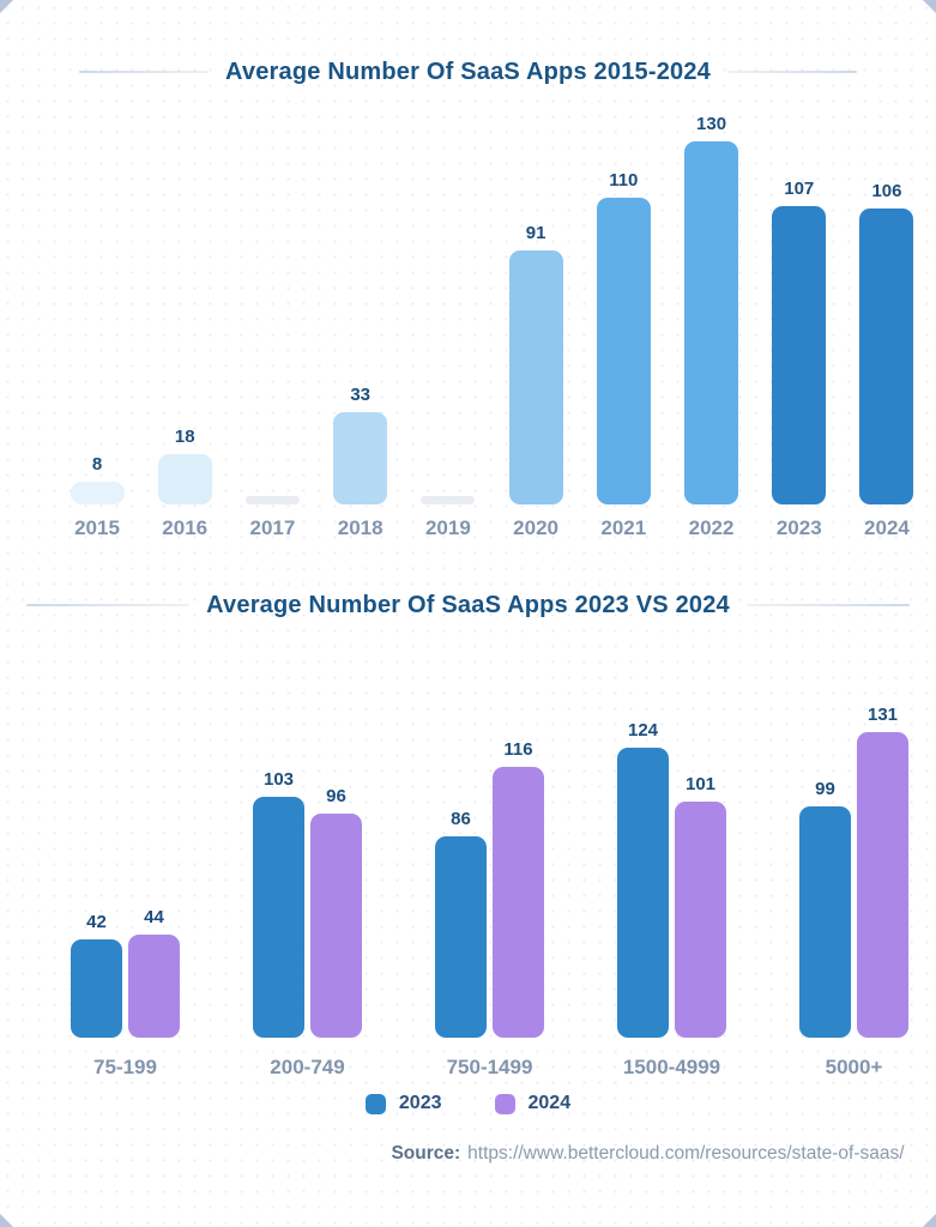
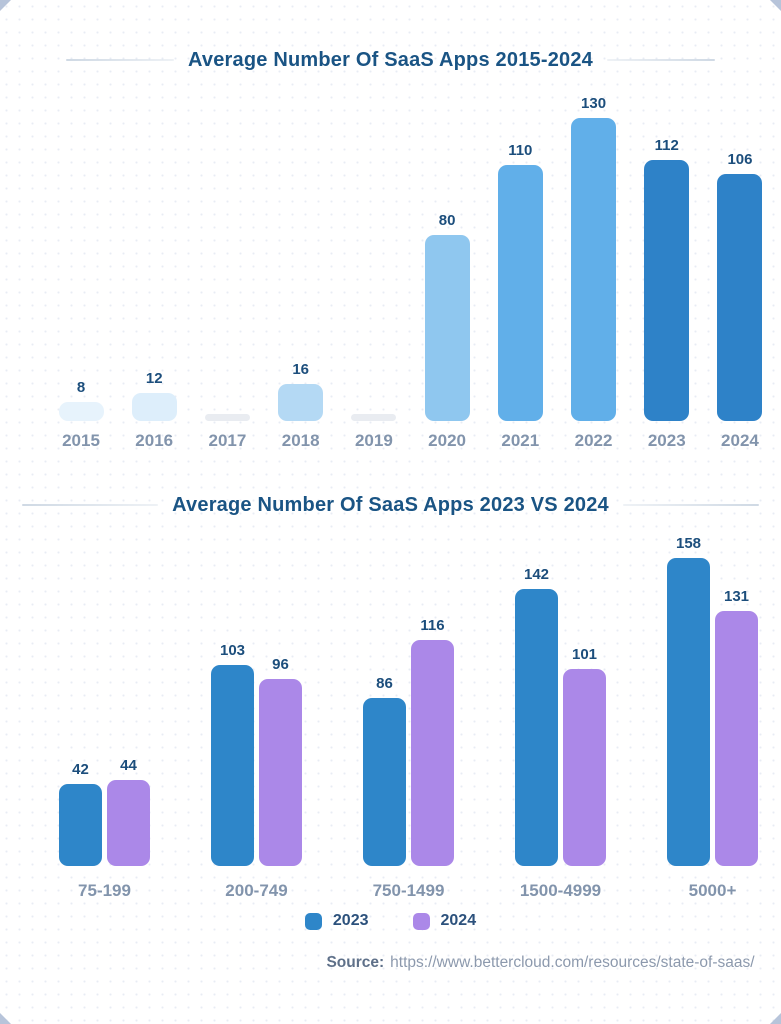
Average Number Of SaaS Apps 2015-2024/2016: 18 -> 12
Average Number Of SaaS Apps 2015-2024/2018: 33 -> 16
Average Number Of SaaS Apps 2015-2024/2020: 91 -> 80
Average Number Of SaaS Apps 2015-2024/2023: 107 -> 112
Average Number Of SaaS Apps 2023 VS 2024/2023/1500-4999: 124 -> 142
Average Number Of SaaS Apps 2023 VS 2024/2023/5000+: 99 -> 158
